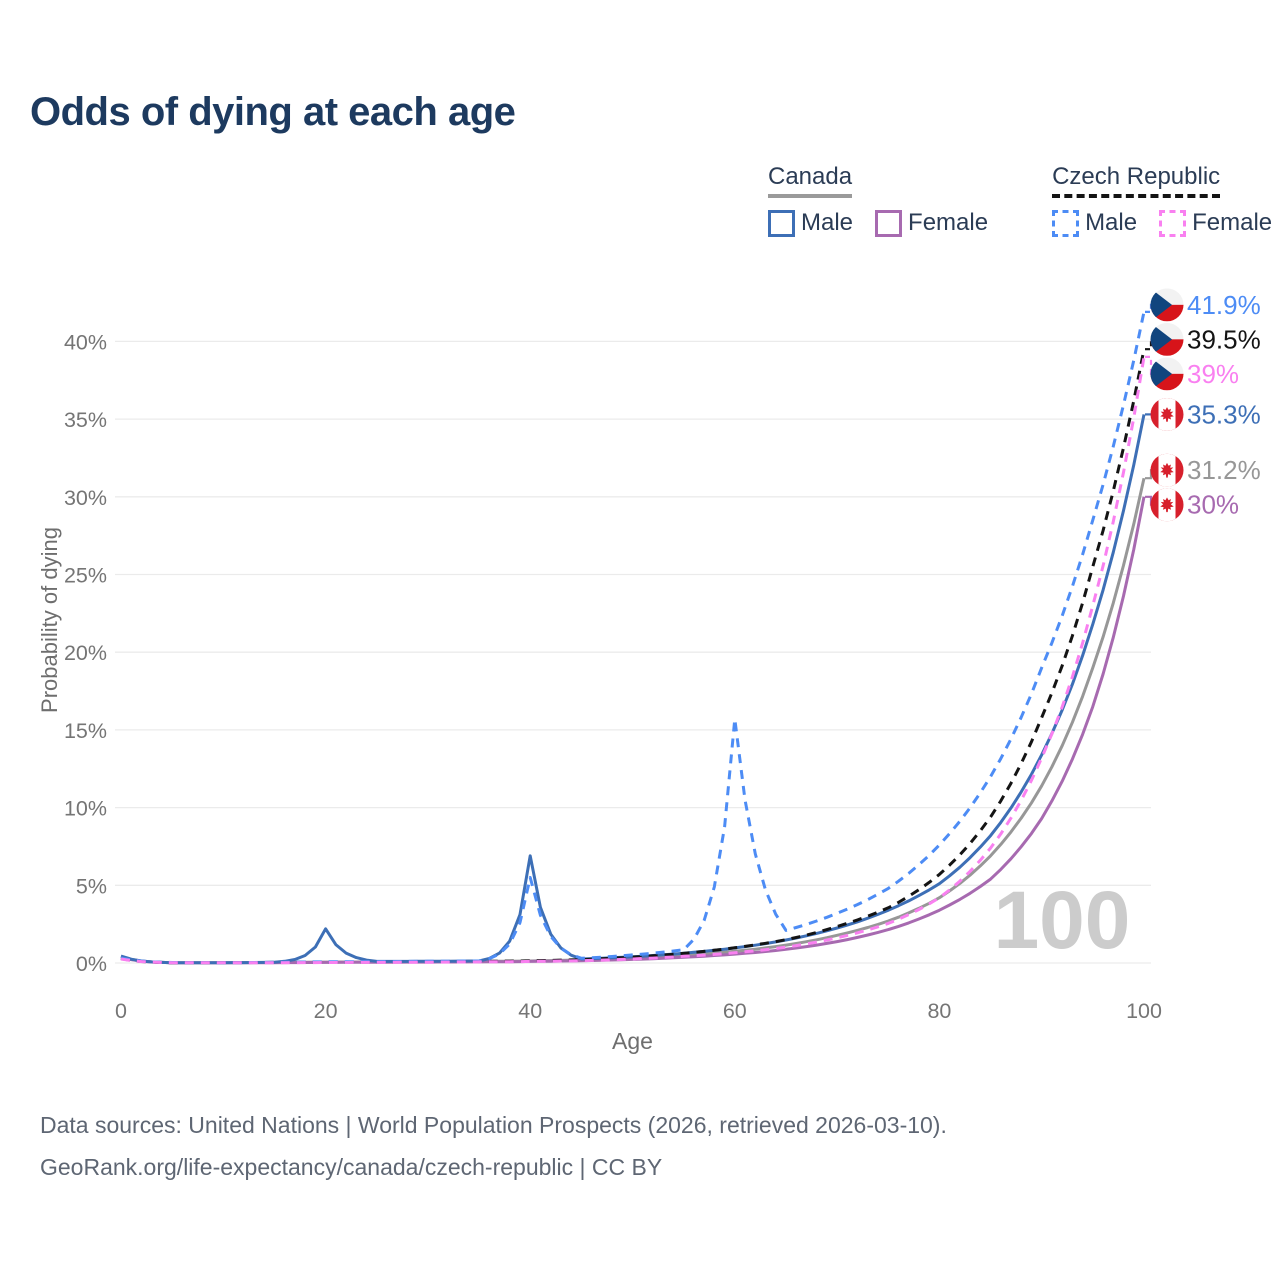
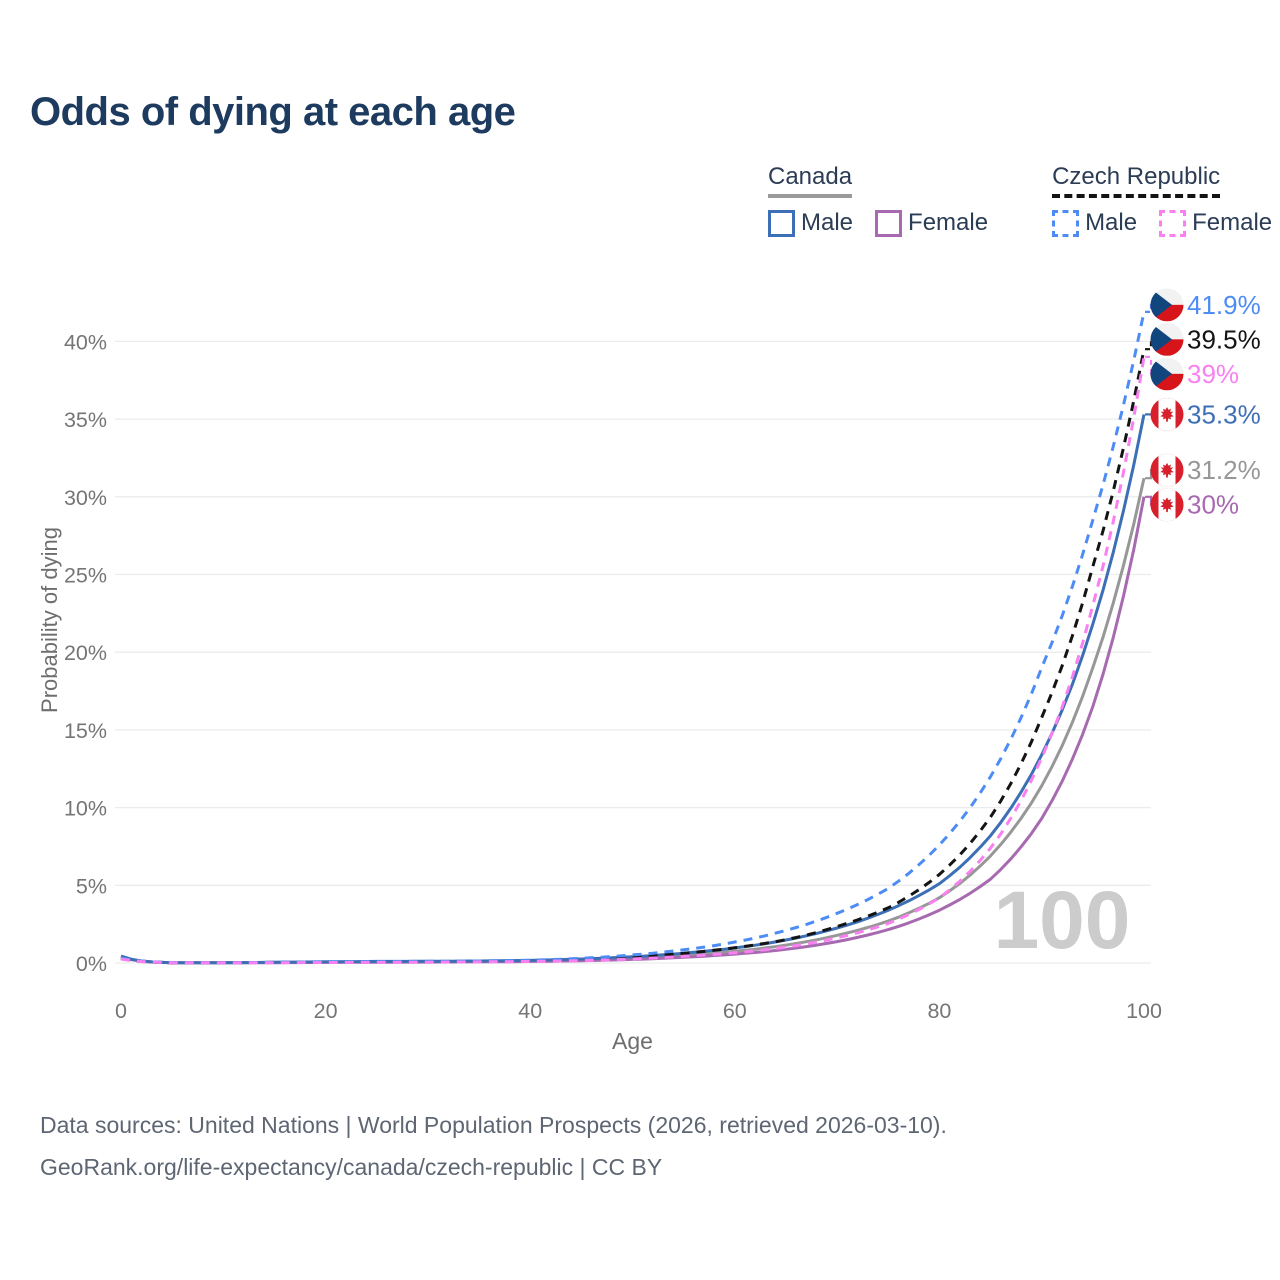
Canada Male/20: 2.2% -> 0.1%
Czech Republic Male/40: 5.5% -> 0.2%
Canada Male/40: 6.9% -> 0.2%
Czech Republic Male/60: 15.7% -> 1.4%
